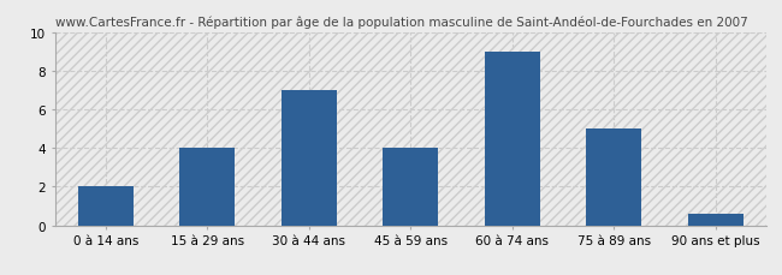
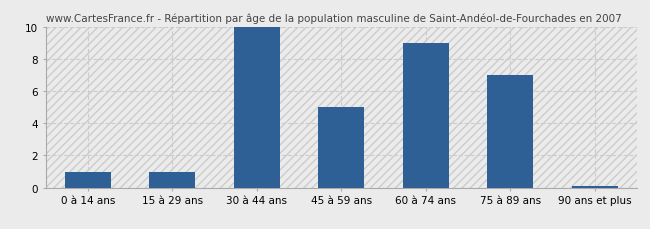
0 à 14 ans: 2.0 -> 1.0
15 à 29 ans: 4.0 -> 1.0
30 à 44 ans: 7.0 -> 10.0
45 à 59 ans: 4.0 -> 5.0
75 à 89 ans: 5.0 -> 7.0
90 ans et plus: 0.6 -> 0.1
